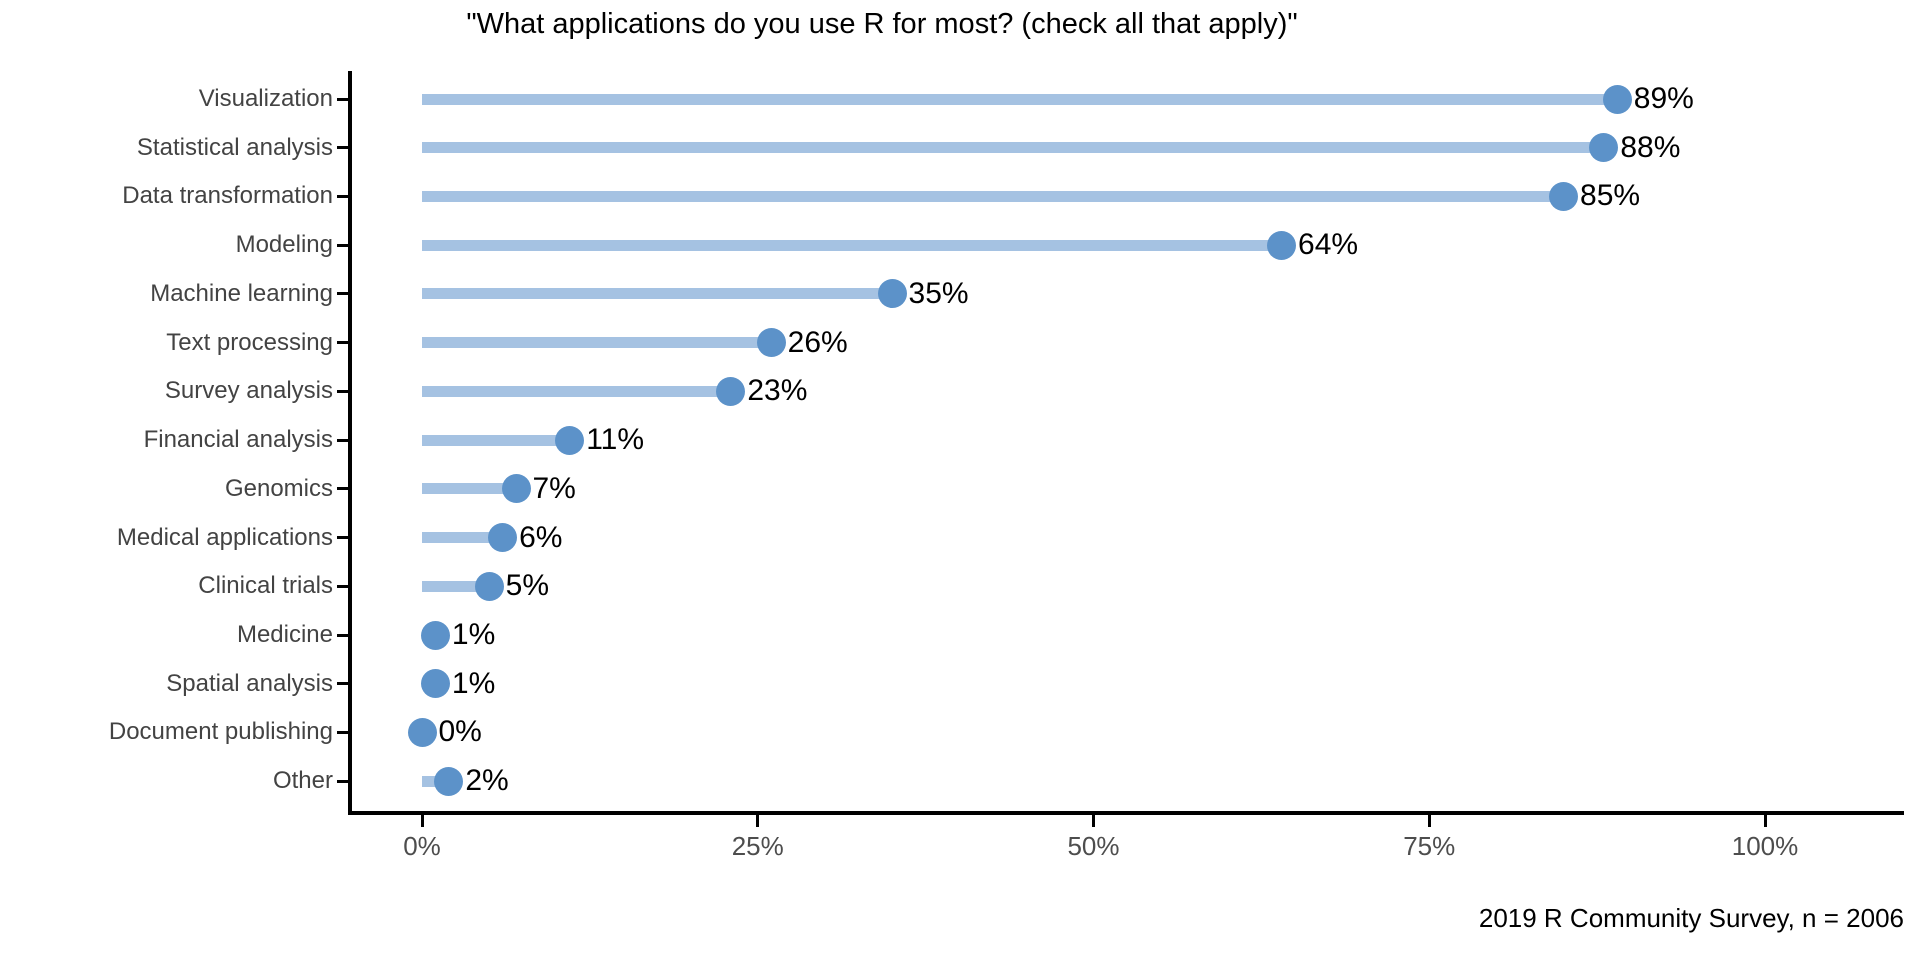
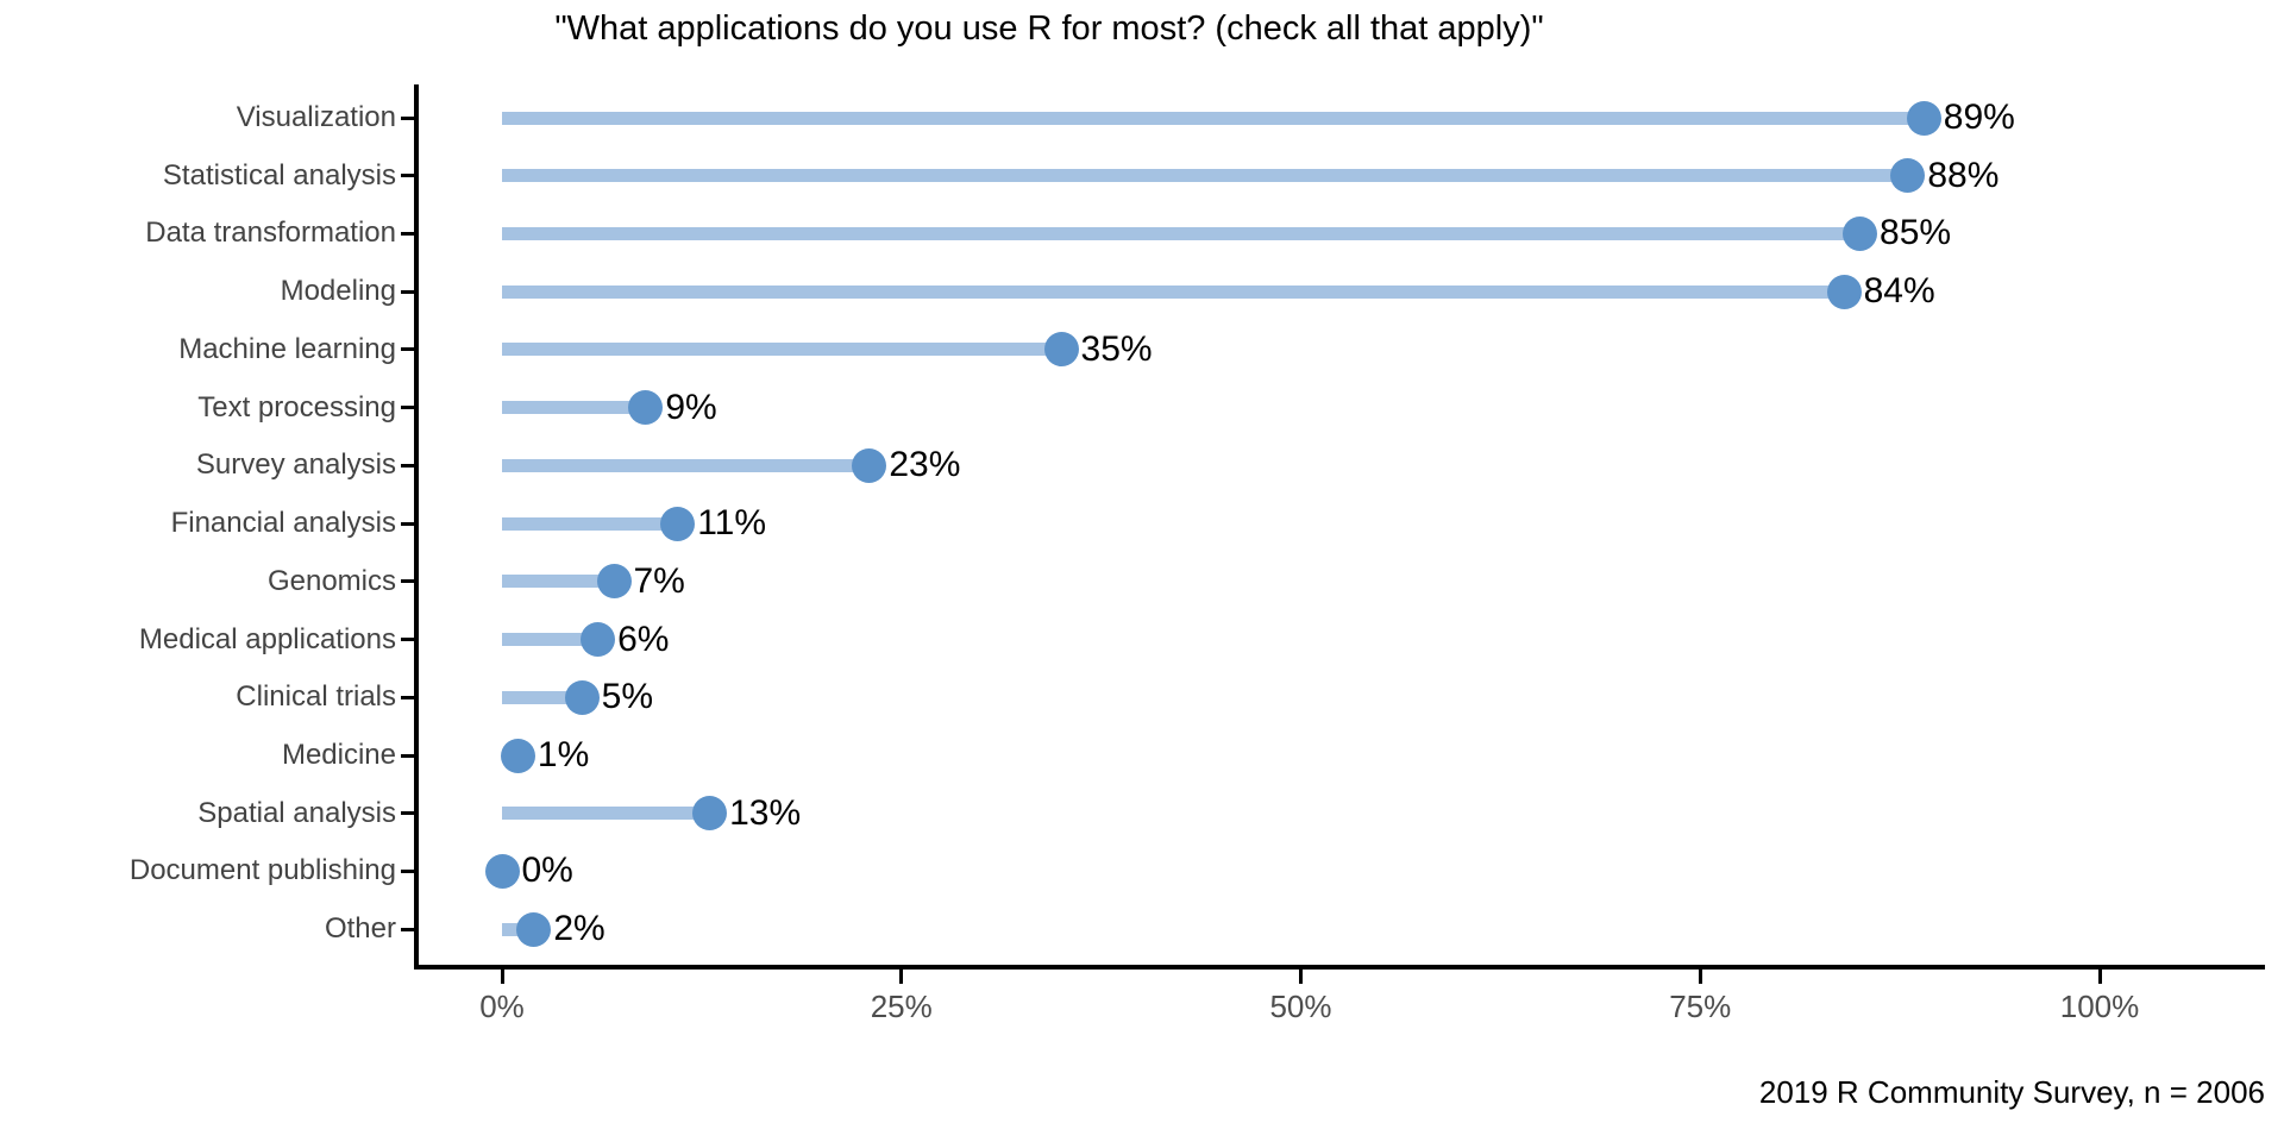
Modeling: 64% -> 84%
Text processing: 26% -> 9%
Spatial analysis: 1% -> 13%
